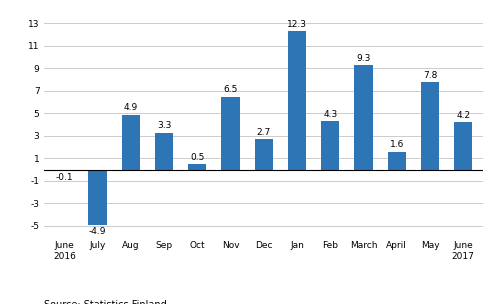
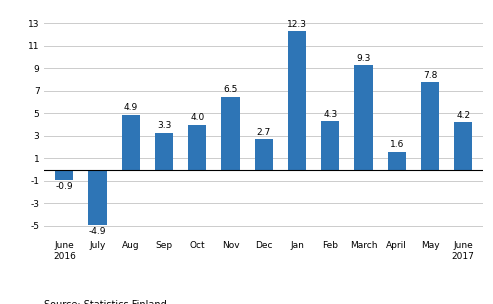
June 2016: -0.1 -> -0.9
Oct: 0.5 -> 4.0
